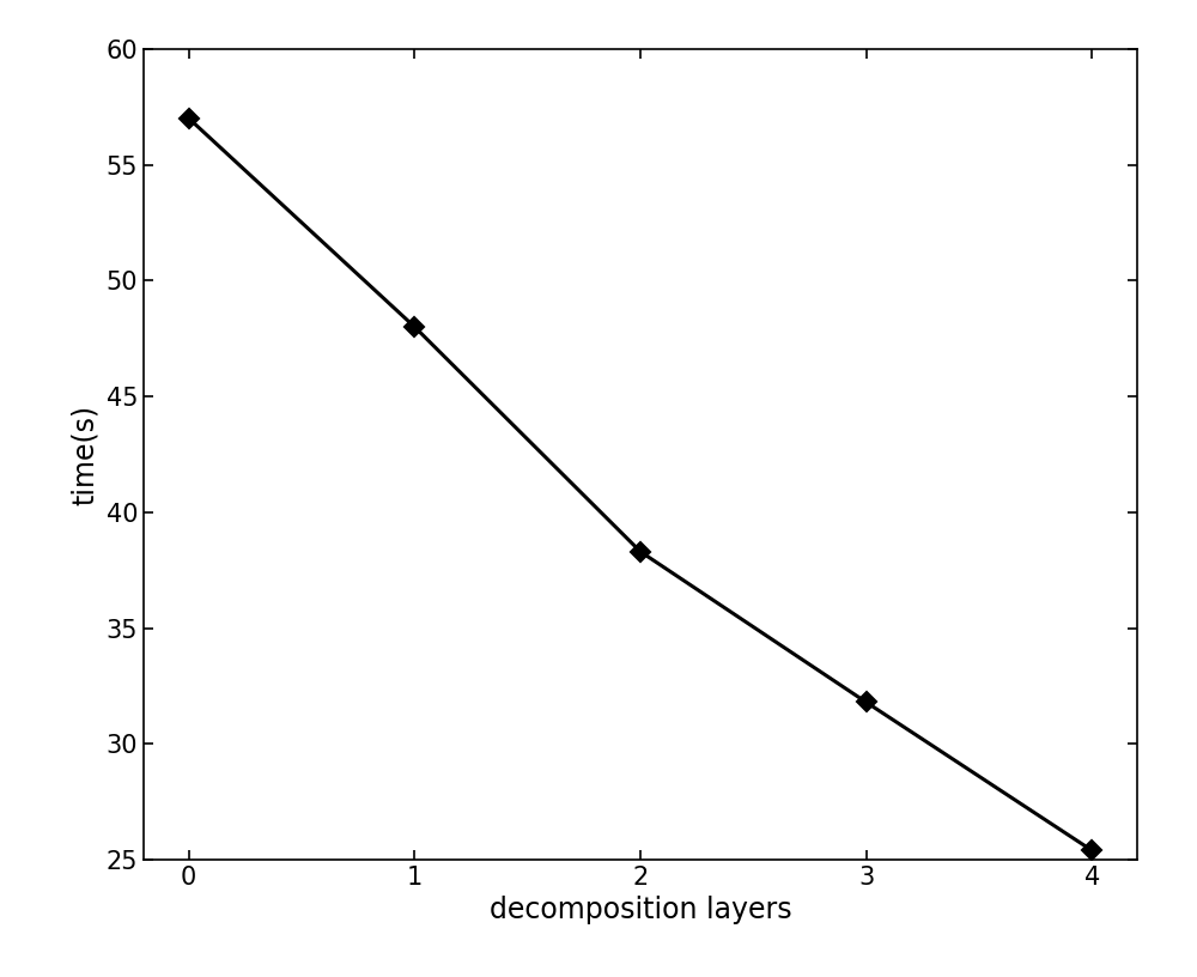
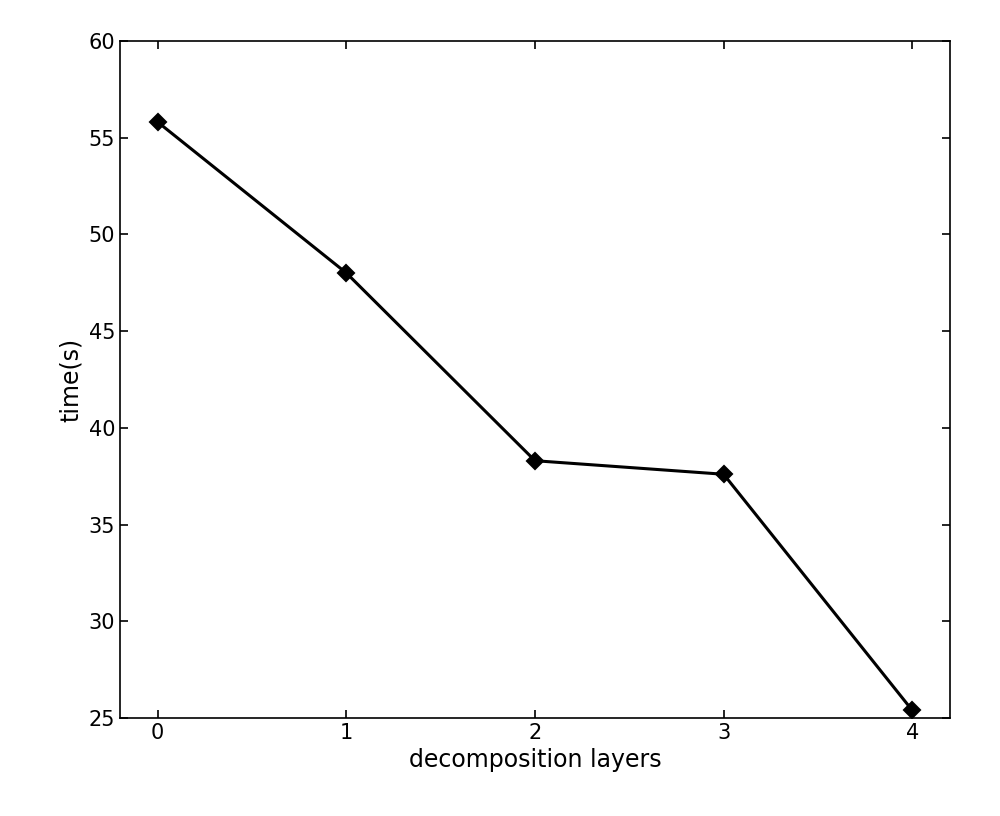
0: 57.0 -> 55.8
3: 31.8 -> 37.6
